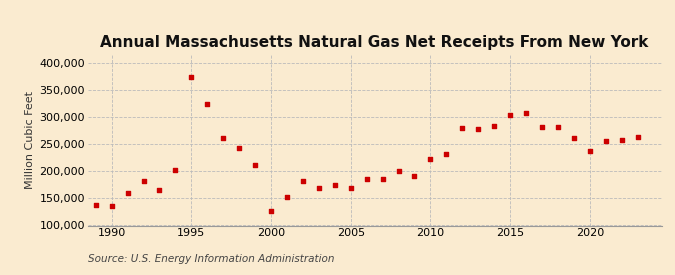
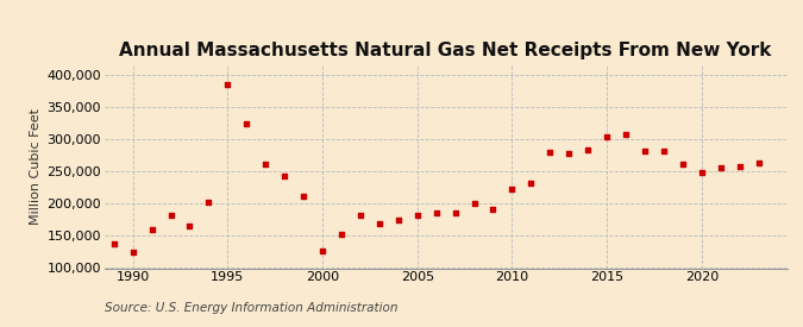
1990: 136,000 -> 125,000
1995: 374,000 -> 385,000
2005: 170,000 -> 183,000
2020: 238,000 -> 248,000
